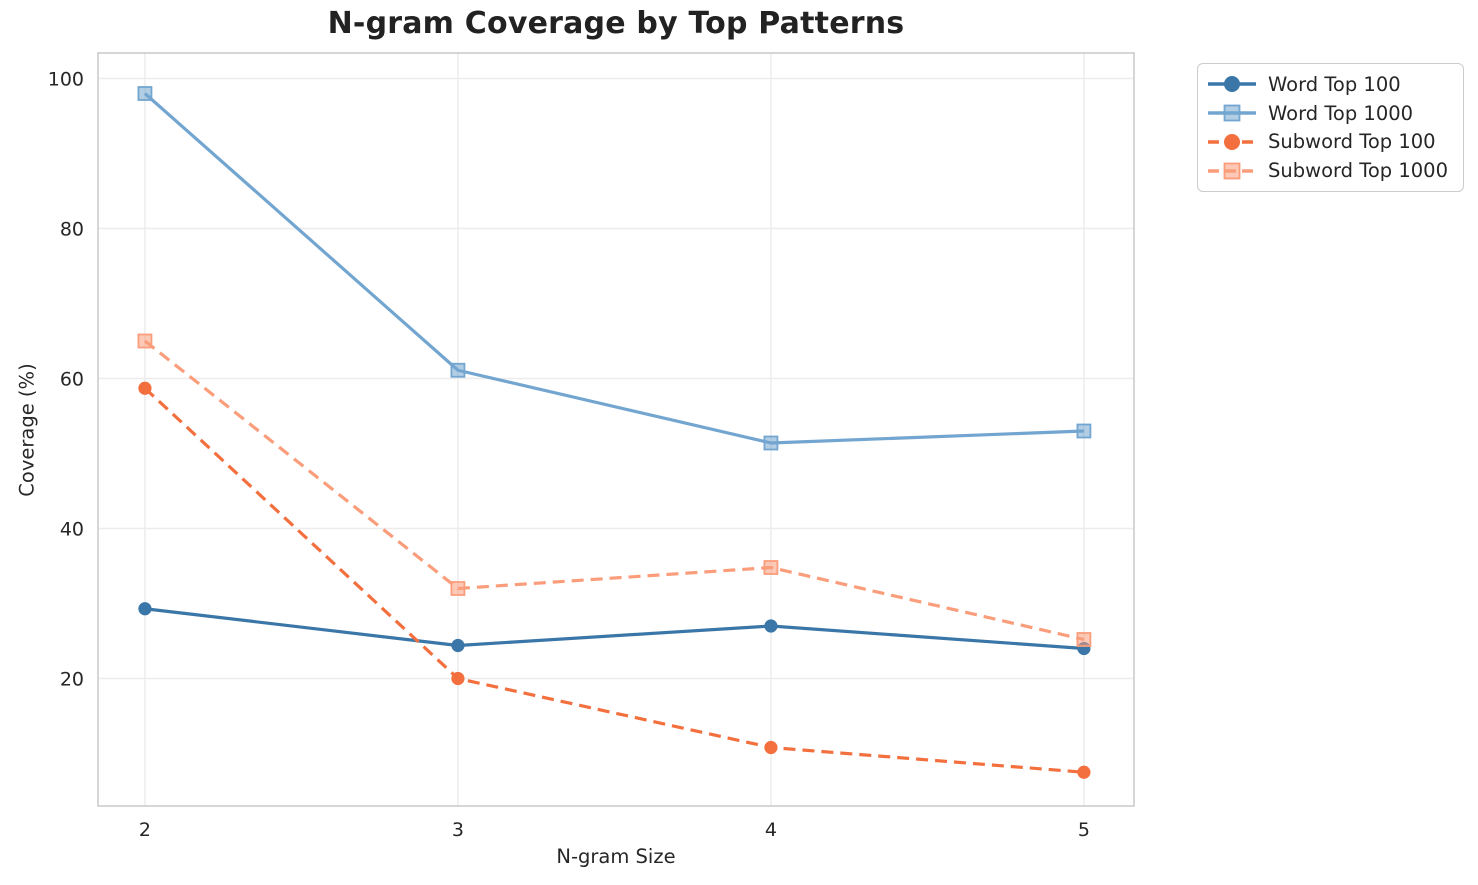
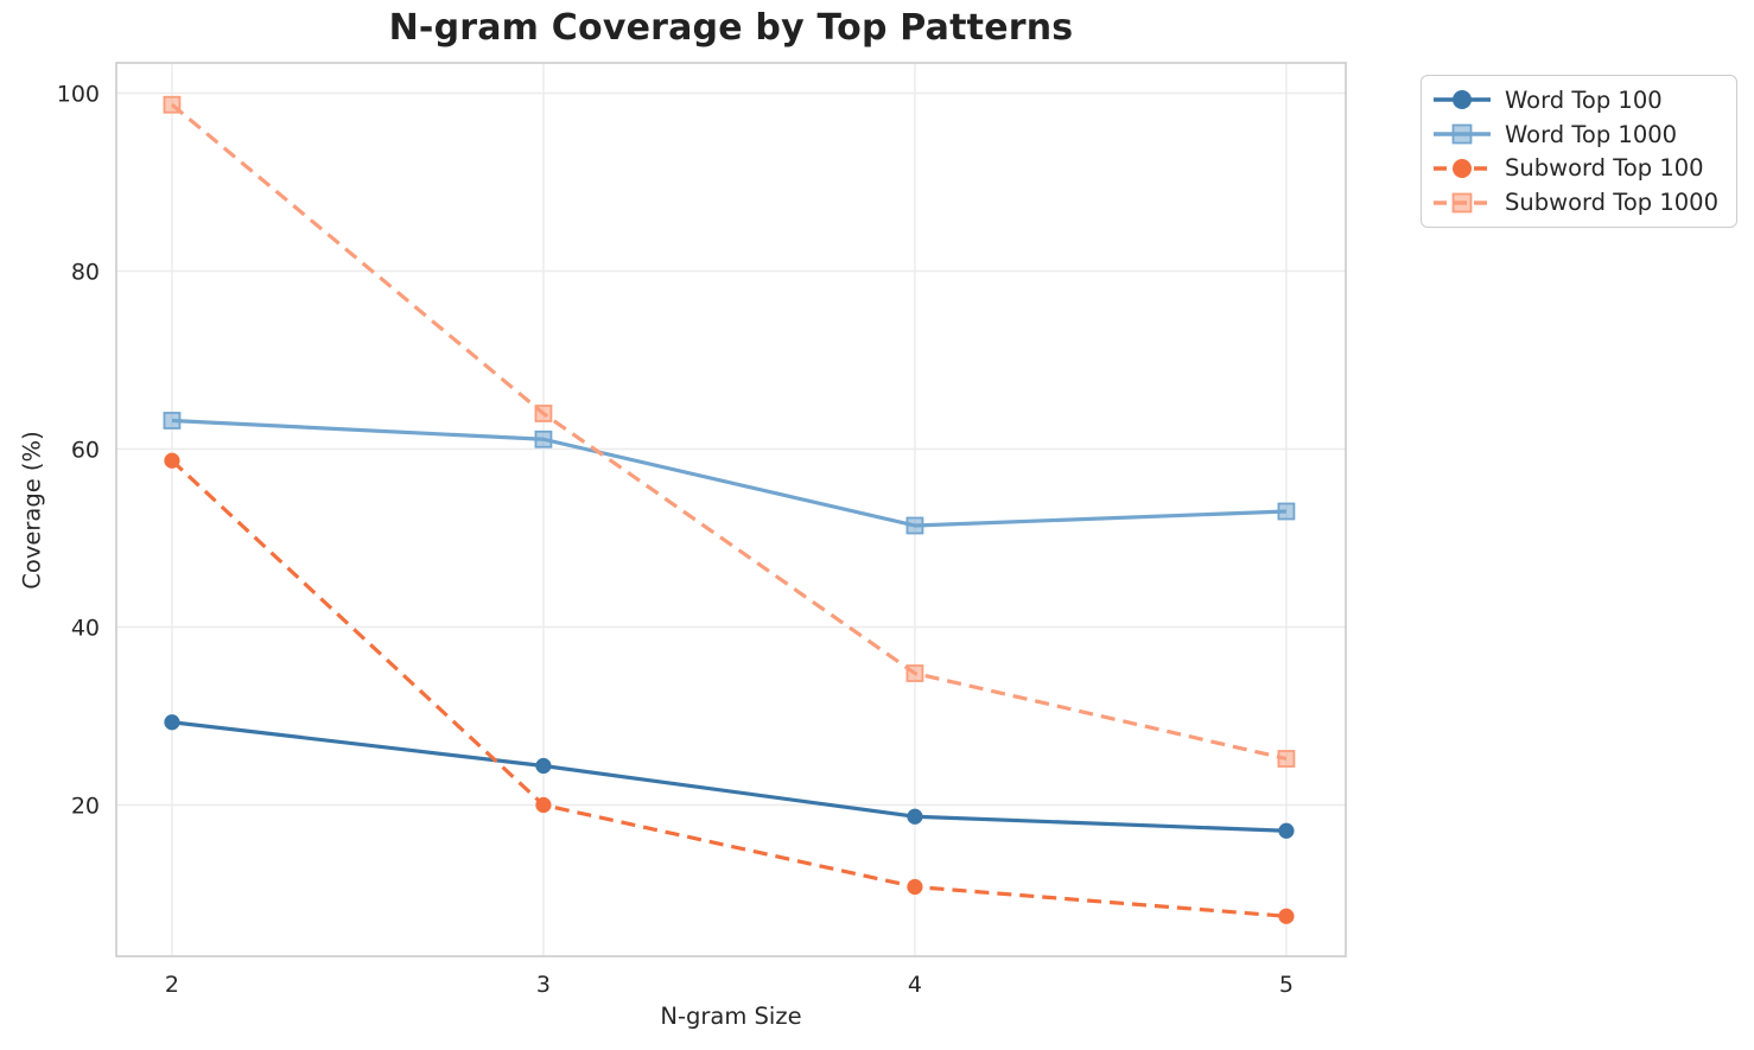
Word Top 1000/2: 98 -> 63
Subword Top 1000/2: 65 -> 99
Subword Top 1000/3: 32 -> 64
Word Top 100/4: 27 -> 19
Word Top 100/5: 24 -> 17
